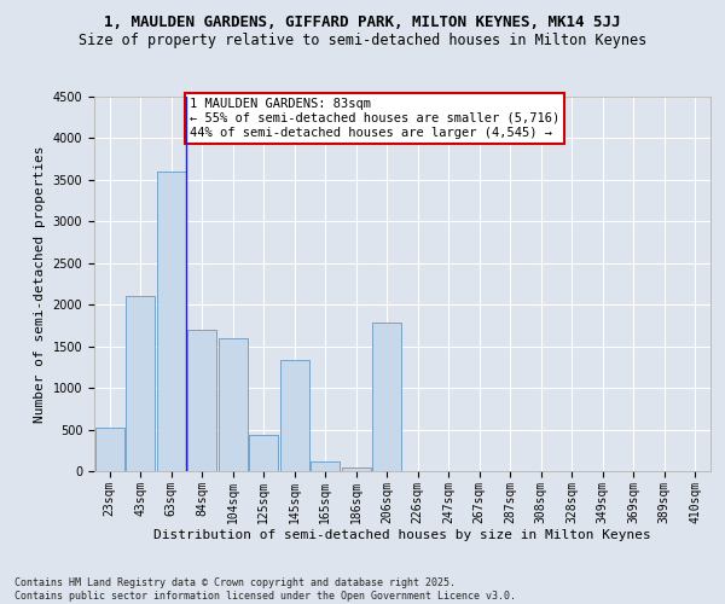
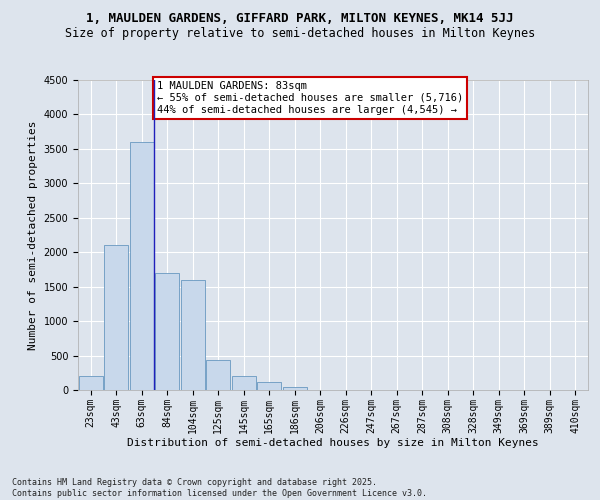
23sqm: 520 -> 200
145sqm: 1340 -> 200
206sqm: 1780 -> 0
